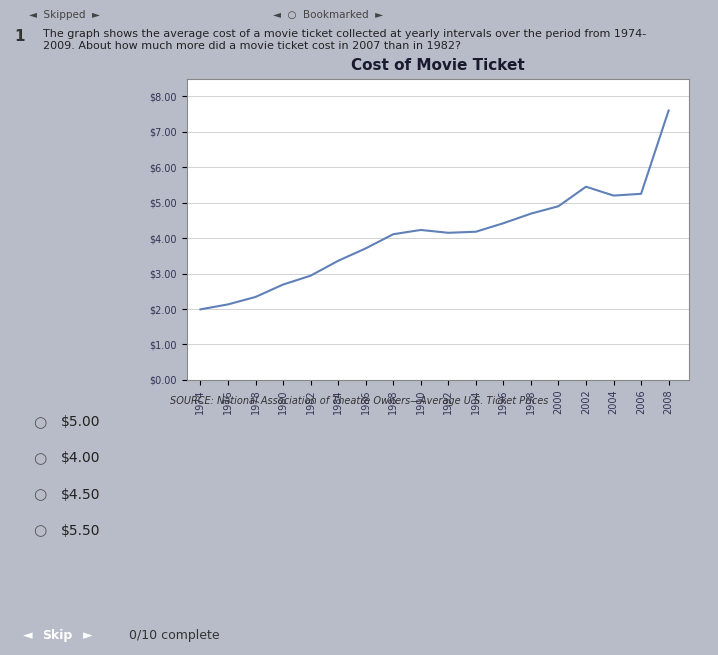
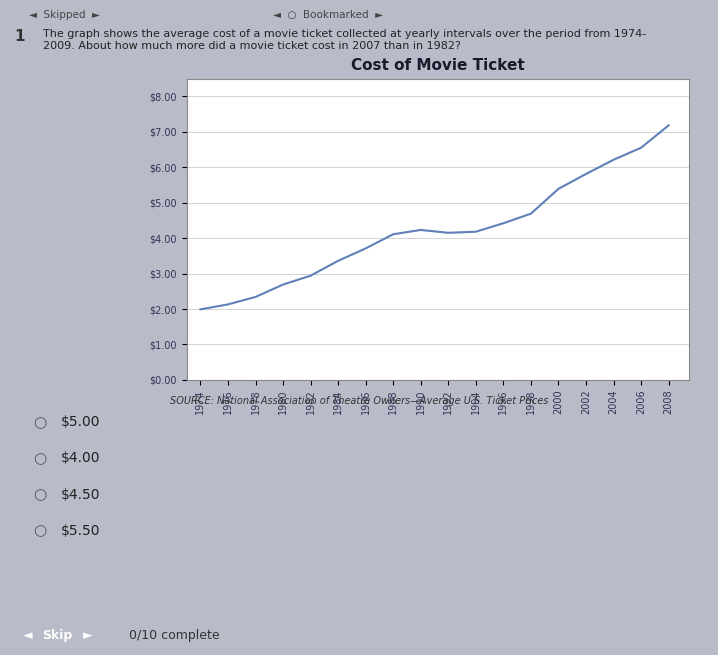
2000: $4.90 -> $5.39
2002: $5.45 -> $5.81
2004: $5.20 -> $6.21
2006: $5.25 -> $6.55
2008: $7.60 -> $7.18
